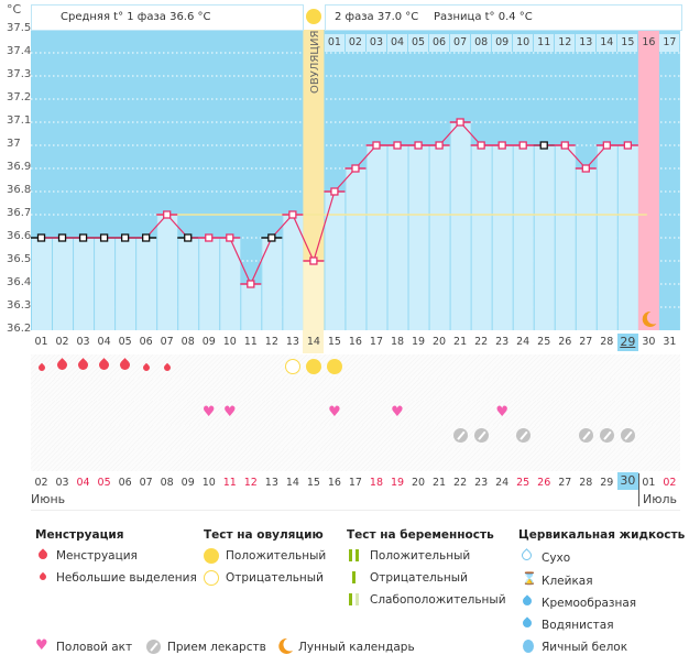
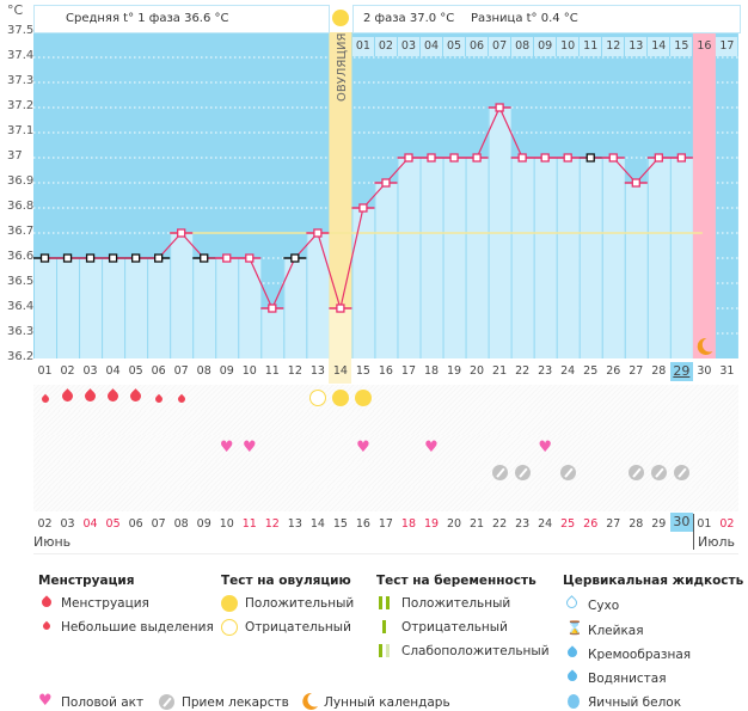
14: 36.5 -> 36.4
21: 37.1 -> 37.2
